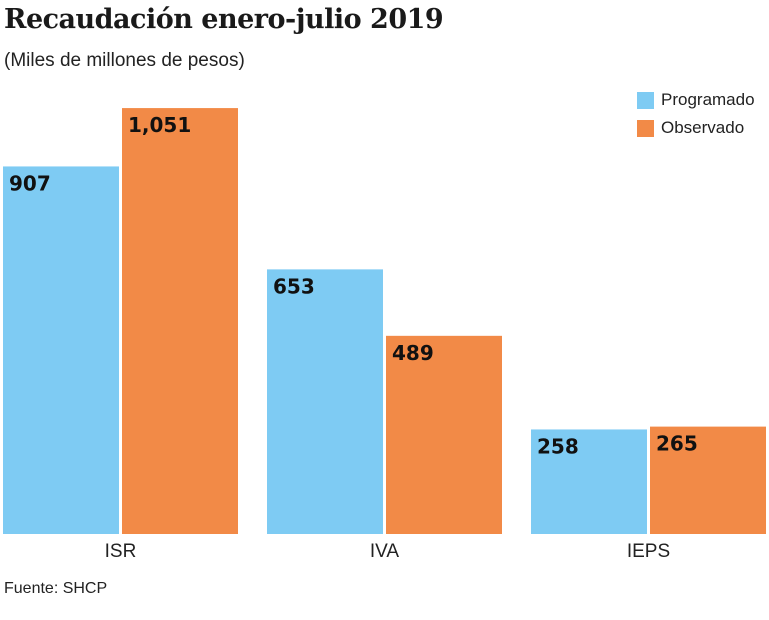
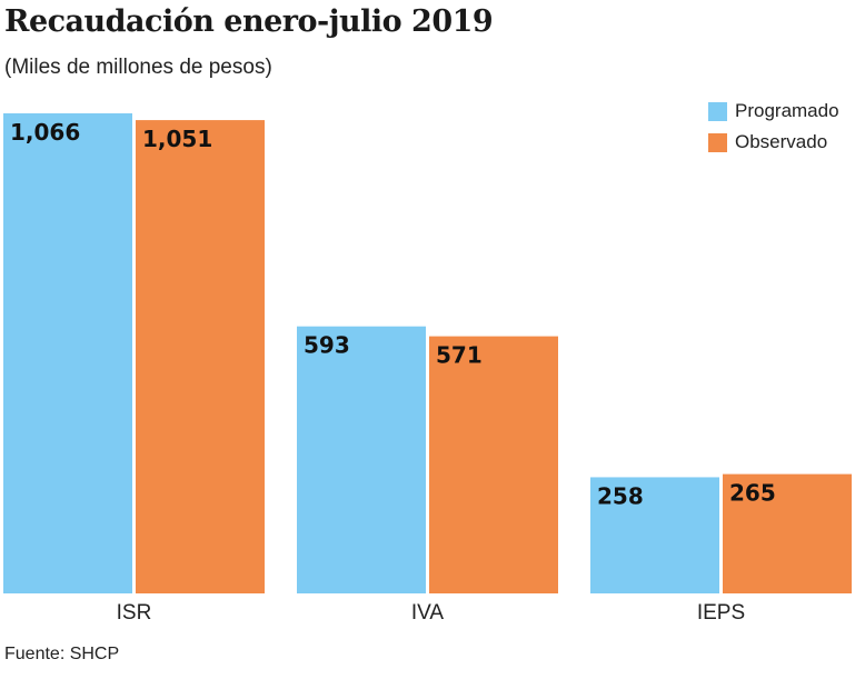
Programado/ISR: 907 -> 1,066
Programado/IVA: 653 -> 593
Observado/IVA: 489 -> 571
